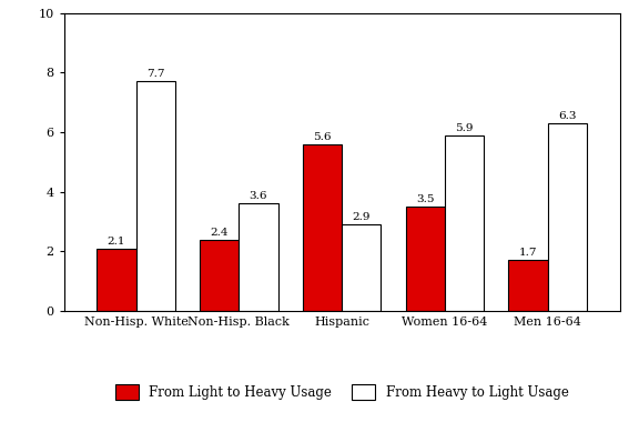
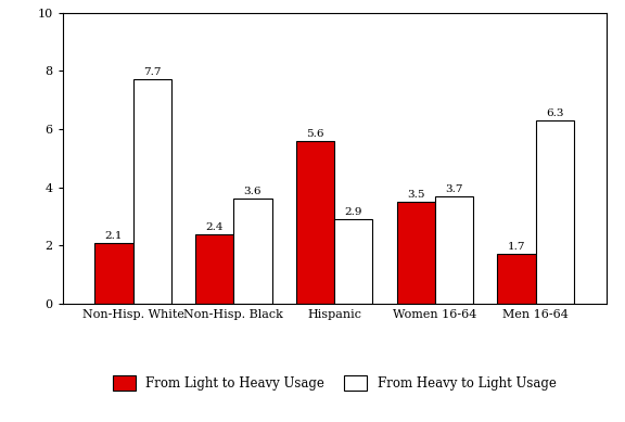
From Heavy to Light Usage/Women 16-64: 5.9 -> 3.7
